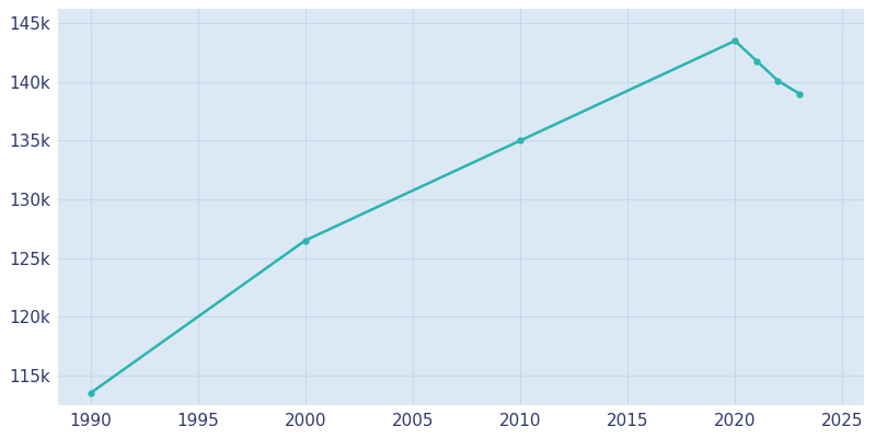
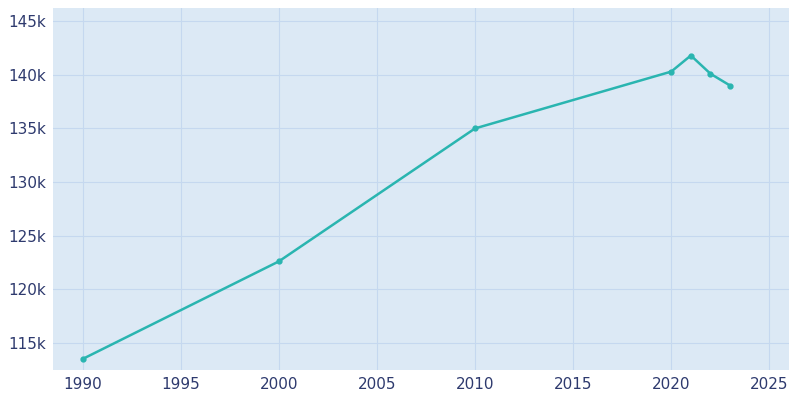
2000: 126.5k -> 122.6k
2020: 143.5k -> 140.3k
